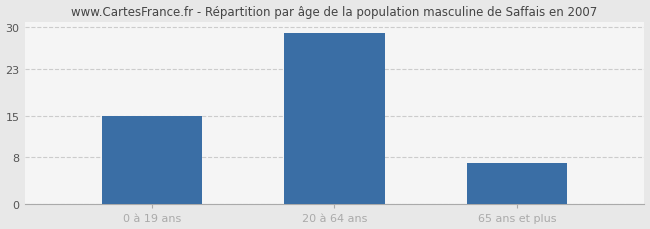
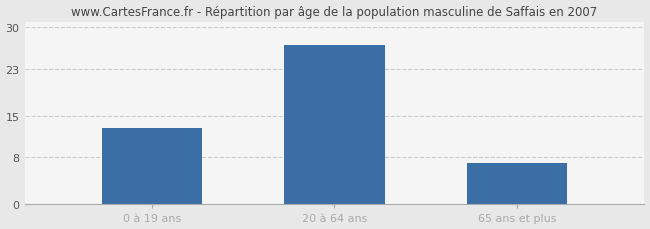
0 à 19 ans: 15 -> 13
20 à 64 ans: 29 -> 27
